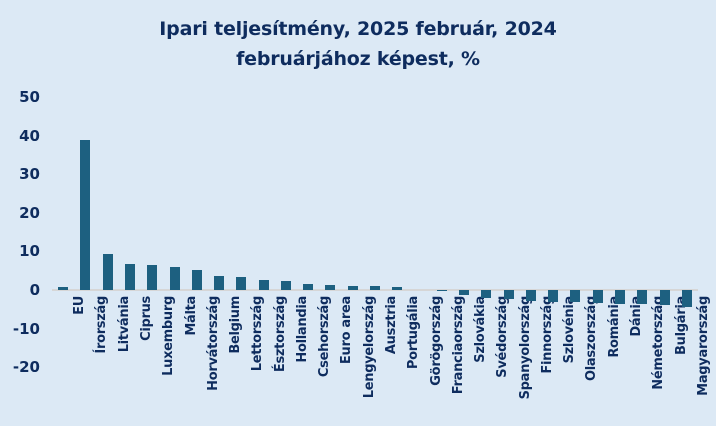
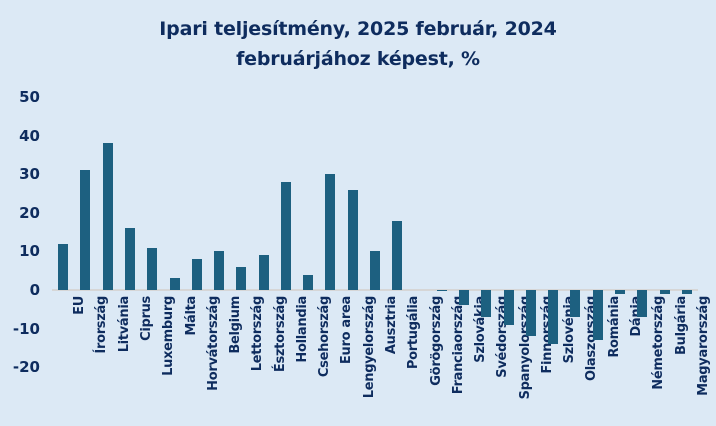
EU: 1 -> 12
Írország: 39 -> 31
Litvánia: 9 -> 38
Ciprus: 7 -> 16
Luxemburg: 6 -> 11
Málta: 6 -> 3
Horvátország: 5 -> 8
Belgium: 4 -> 10
Lettország: 3 -> 6
Észtország: 3 -> 9
Hollandia: 2 -> 28
Csehország: 2 -> 4
Euro area: 1 -> 30
Lengyelország: 1 -> 26
Ausztria: 1 -> 10
Portugália: 1 -> 18
Szlovákia: -1 -> -4
Svédország: -2 -> -7
Spanyolország: -2 -> -9
Finnország: -3 -> -12
Szlovénia: -3 -> -14
Olaszország: -3 -> -7
Románia: -3 -> -13
Dánia: -4 -> -1
Németország: -4 -> -7
Bulgária: -4 -> -1
Magyarország: -4 -> -1
